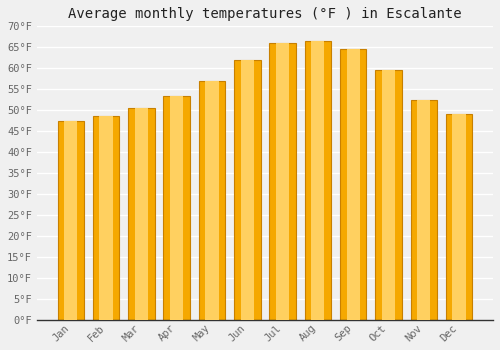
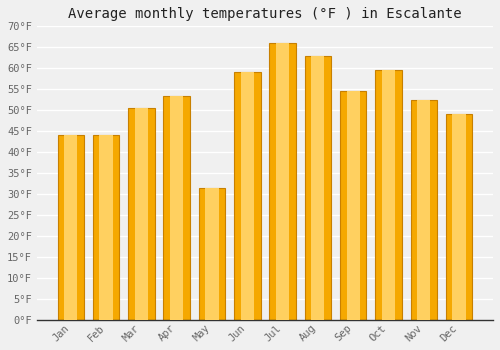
Jan: 47.5°F -> 44.0°F
Feb: 48.5°F -> 44.0°F
May: 57.0°F -> 31.5°F
Jun: 62.0°F -> 59.0°F
Aug: 66.5°F -> 63.0°F
Sep: 64.5°F -> 54.5°F
